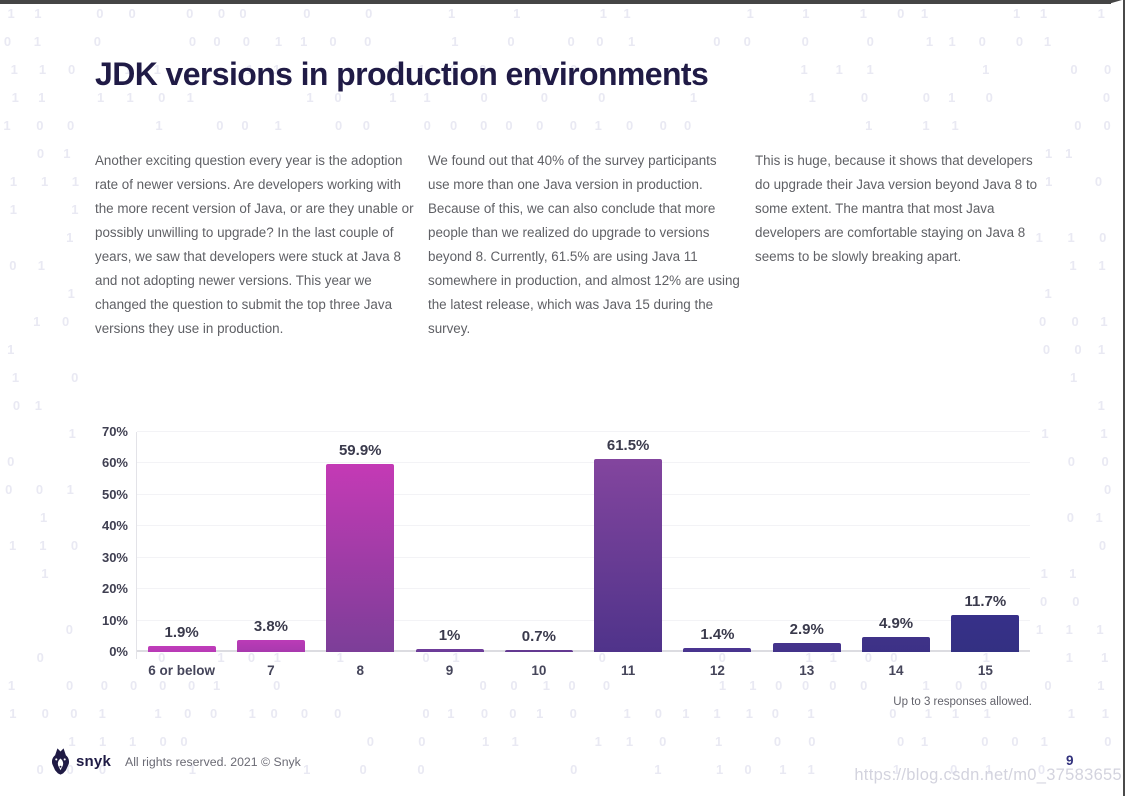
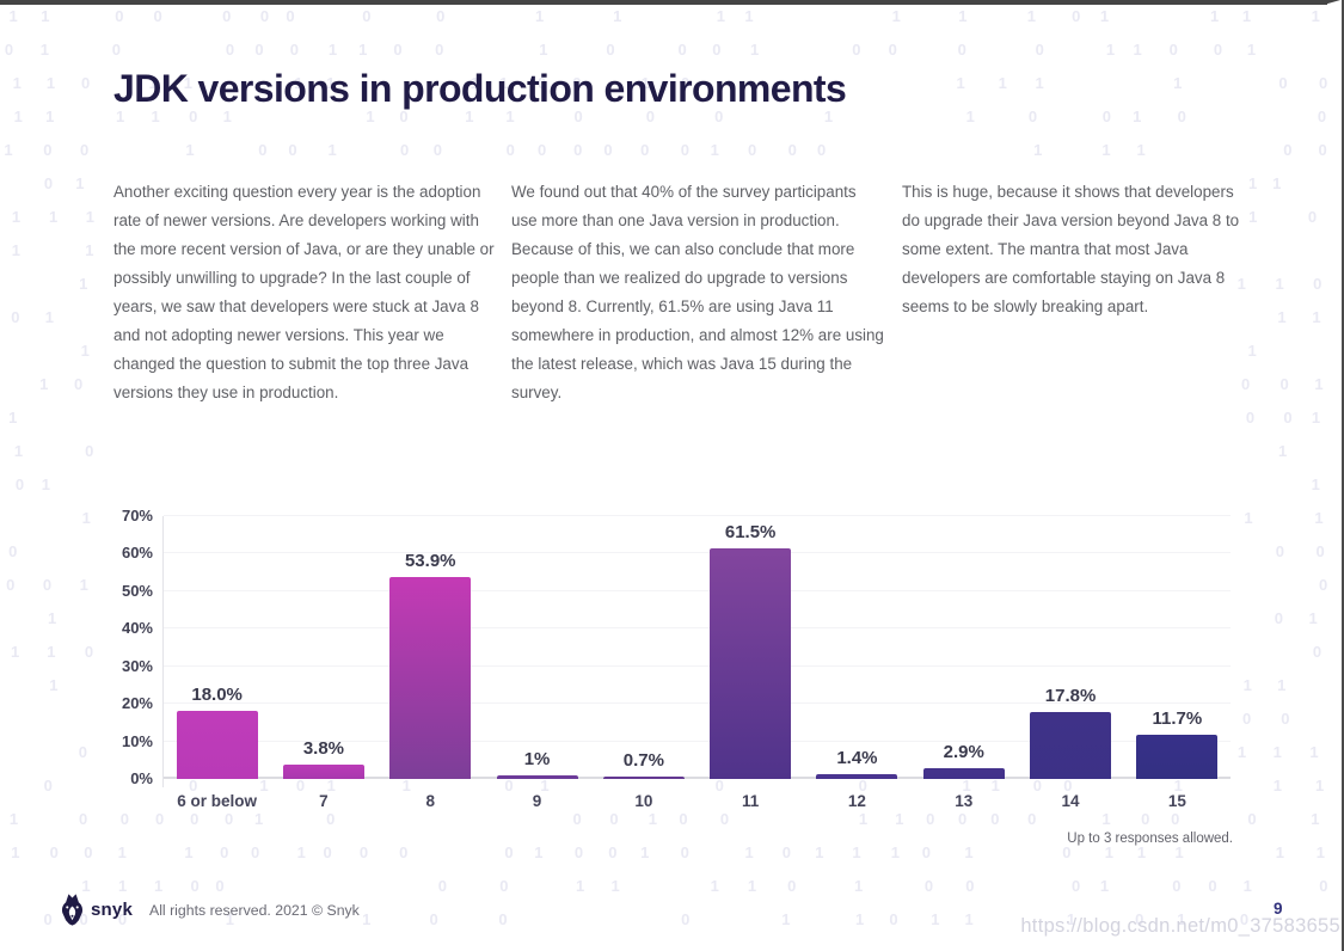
6 or below: 1.9% -> 18.0%
8: 59.9% -> 53.9%
14: 4.9% -> 17.8%
